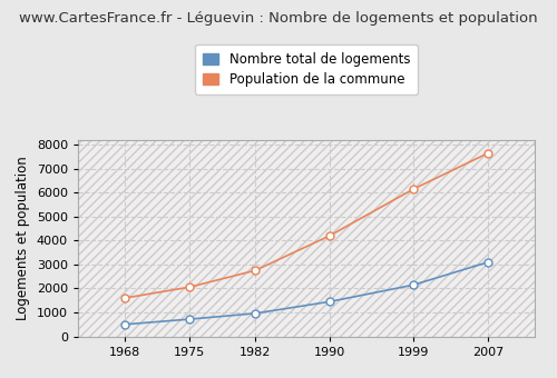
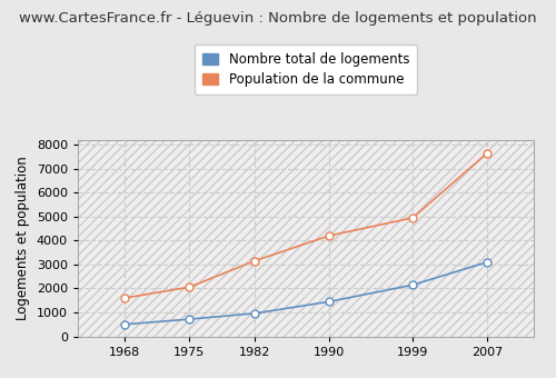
Population de la commune/1982: 2750 -> 3150
Population de la commune/1999: 6150 -> 4950
